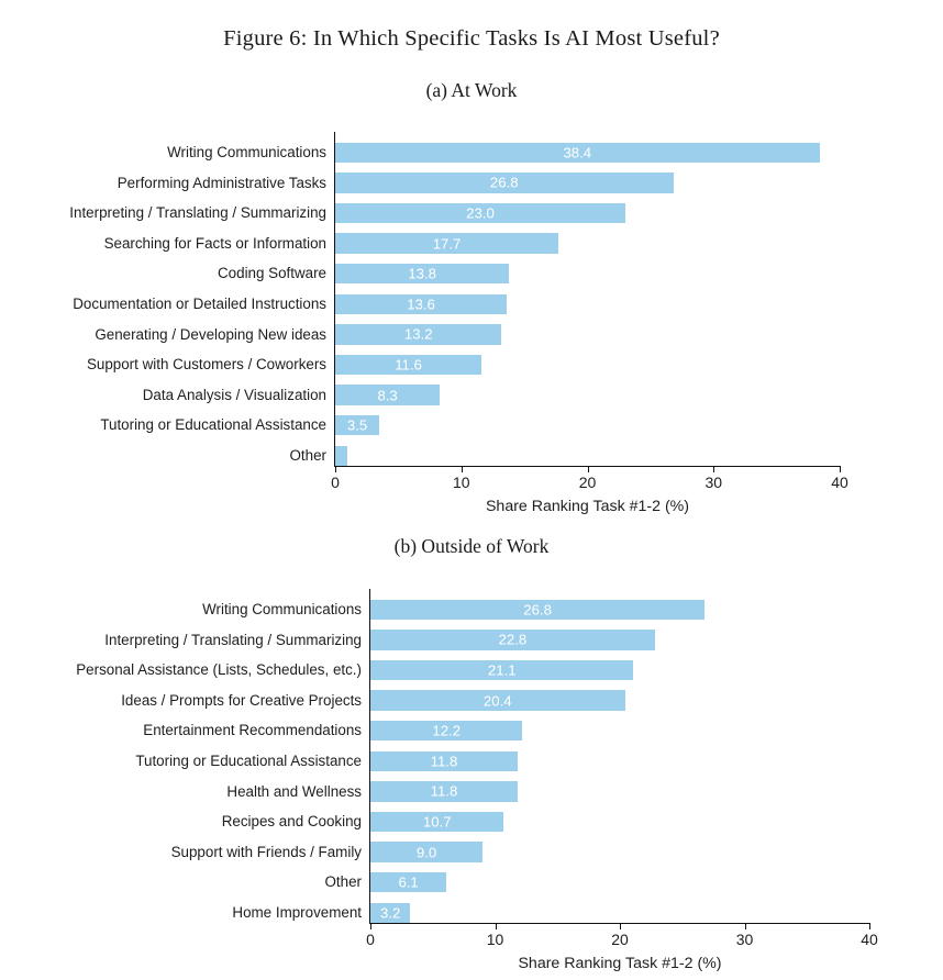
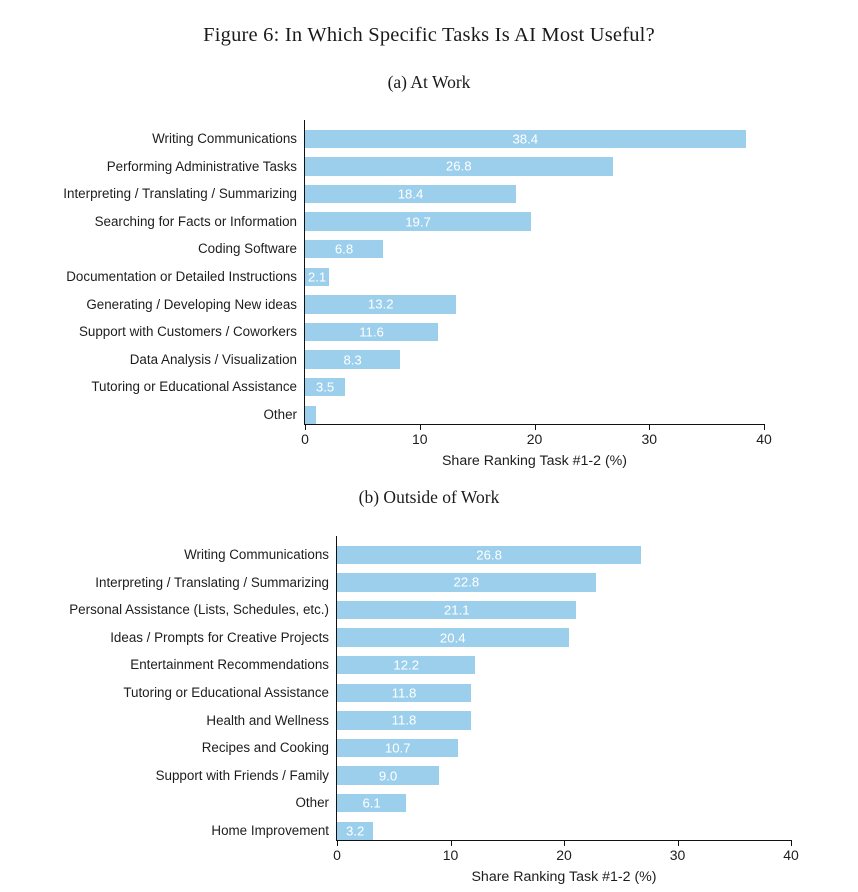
(a) At Work/Interpreting / Translating / Summarizing: 23.0 -> 18.4
(a) At Work/Searching for Facts or Information: 17.7 -> 19.7
(a) At Work/Coding Software: 13.8 -> 6.8
(a) At Work/Documentation or Detailed Instructions: 13.6 -> 2.1
